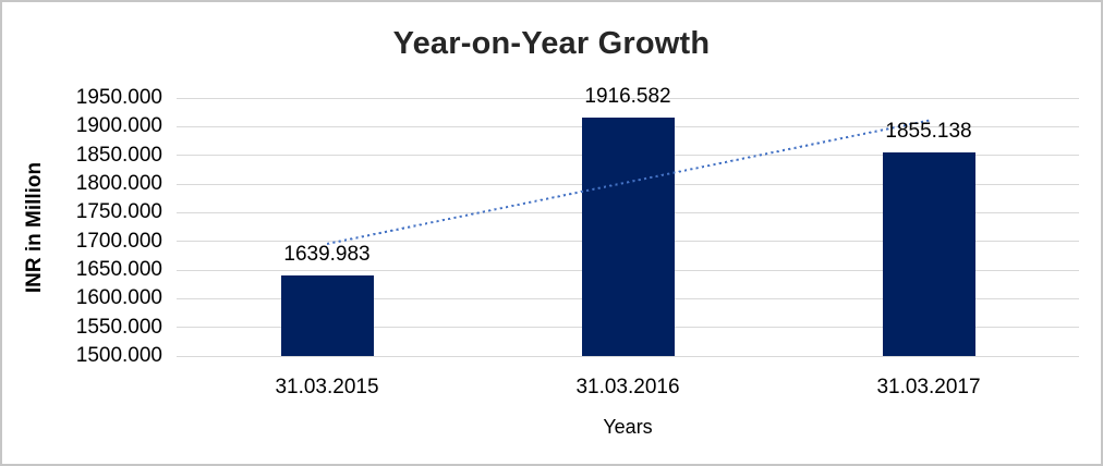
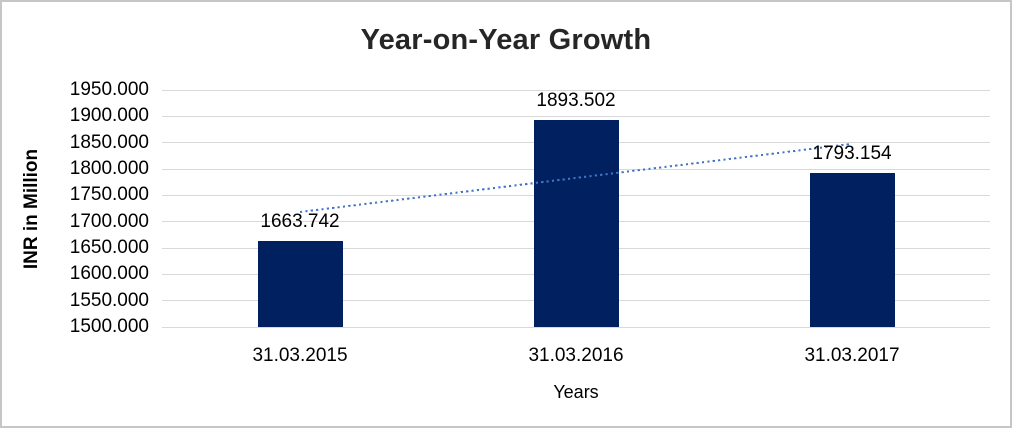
31.03.2015: 1639.983 -> 1663.742
31.03.2016: 1916.582 -> 1893.502
31.03.2017: 1855.138 -> 1793.154
